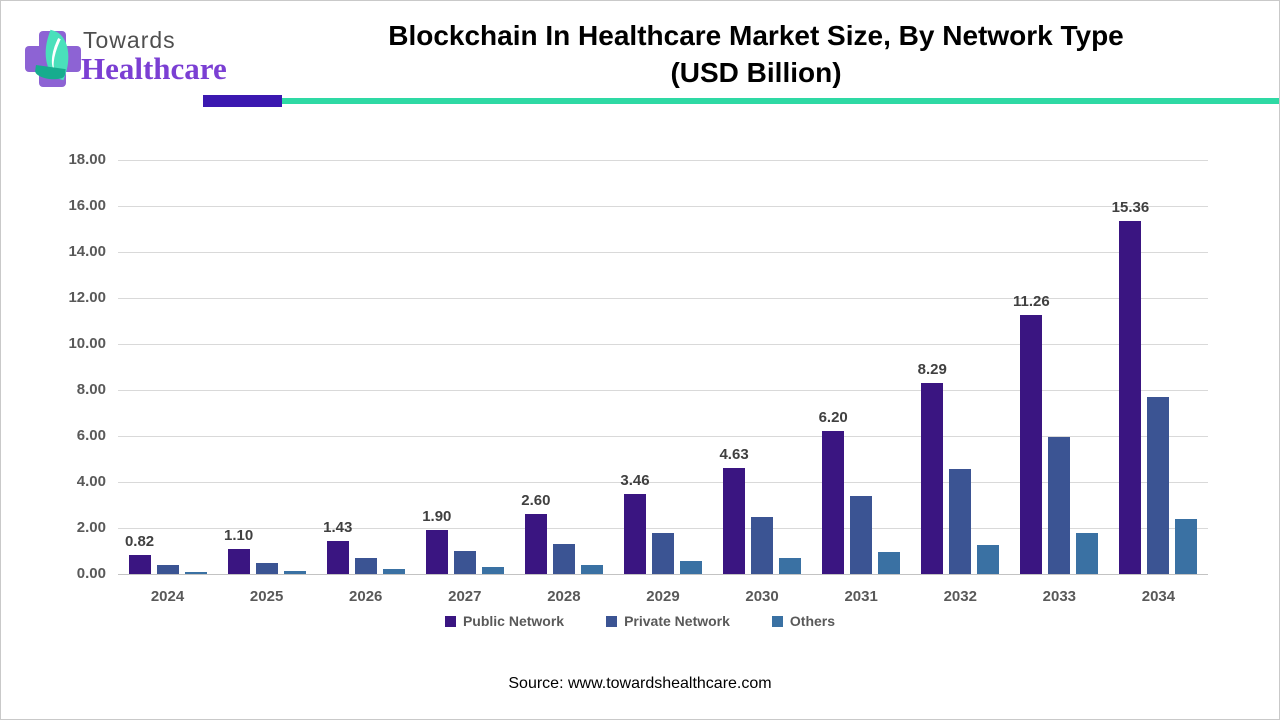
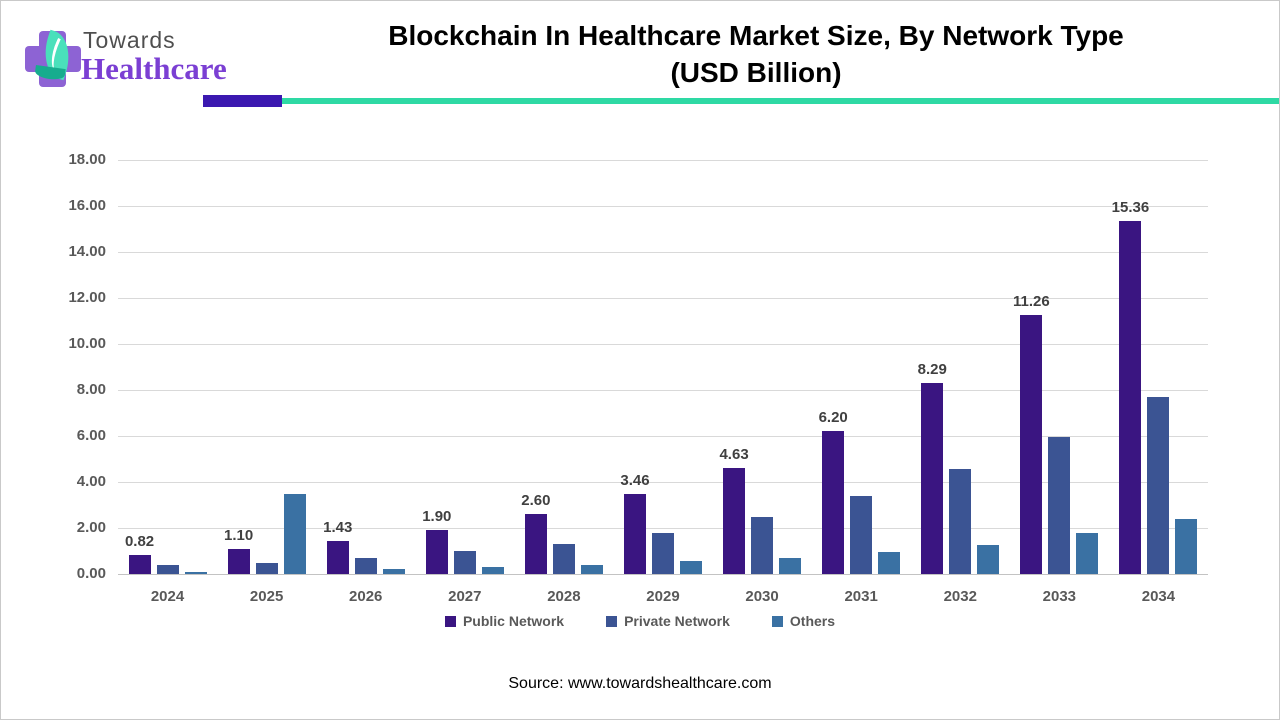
Others/2025: 0.1 -> 3.5
